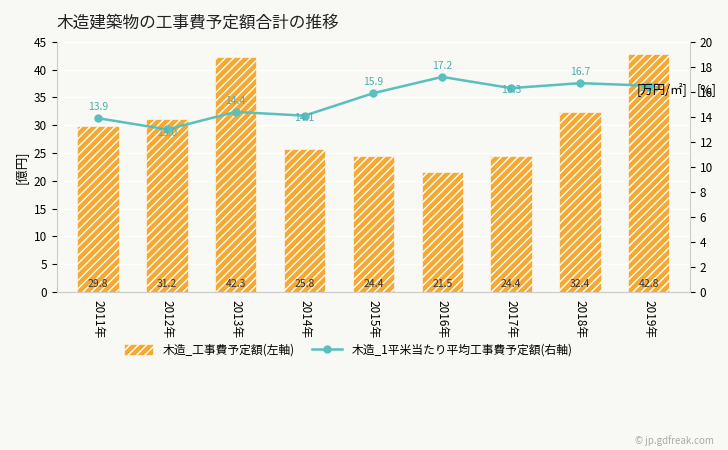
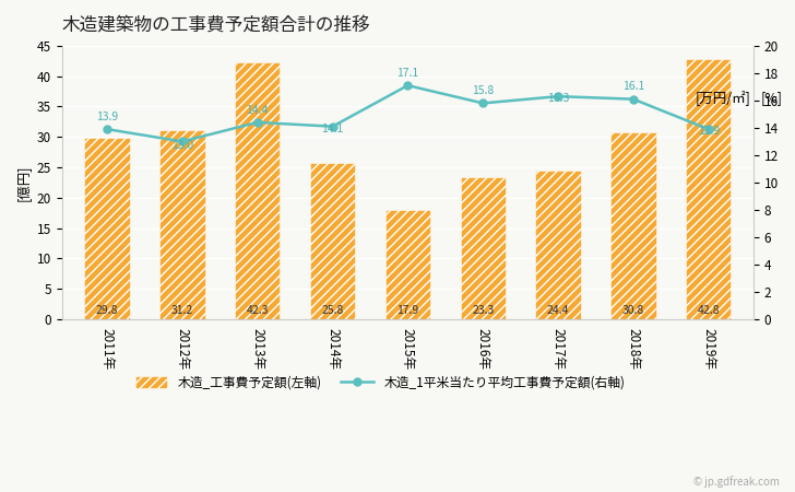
木造_工事費予定額(左軸)/2015年: 24.4 -> 17.9
木造_1平米当たり平均工事費予定額(右軸)/2015年: 15.9 -> 17.1
木造_工事費予定額(左軸)/2016年: 21.5 -> 23.3
木造_1平米当たり平均工事費予定額(右軸)/2016年: 17.2 -> 15.8
木造_工事費予定額(左軸)/2018年: 32.4 -> 30.8
木造_1平米当たり平均工事費予定額(右軸)/2018年: 16.7 -> 16.1
木造_1平米当たり平均工事費予定額(右軸)/2019年: 16.5 -> 13.9
